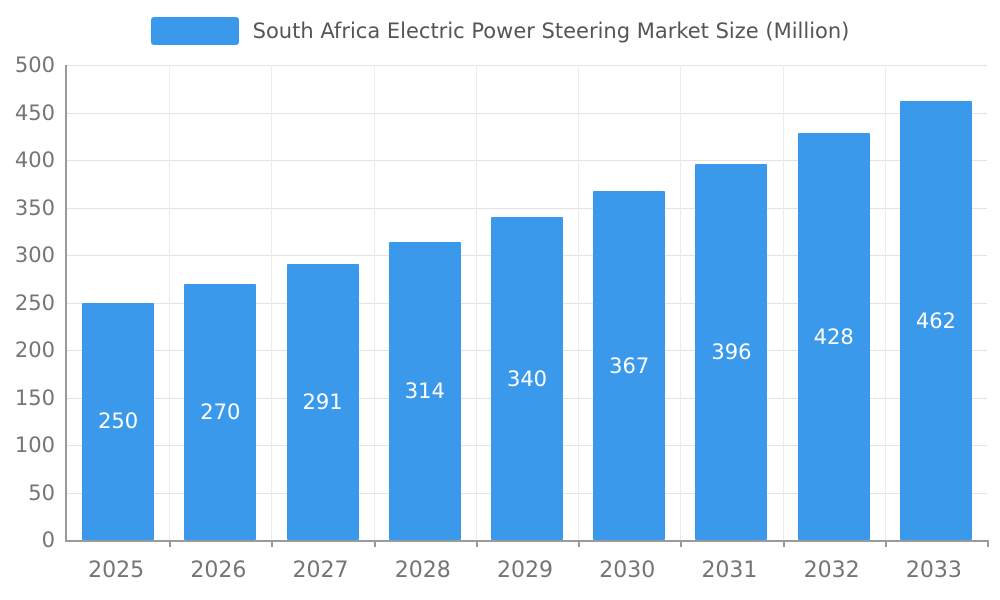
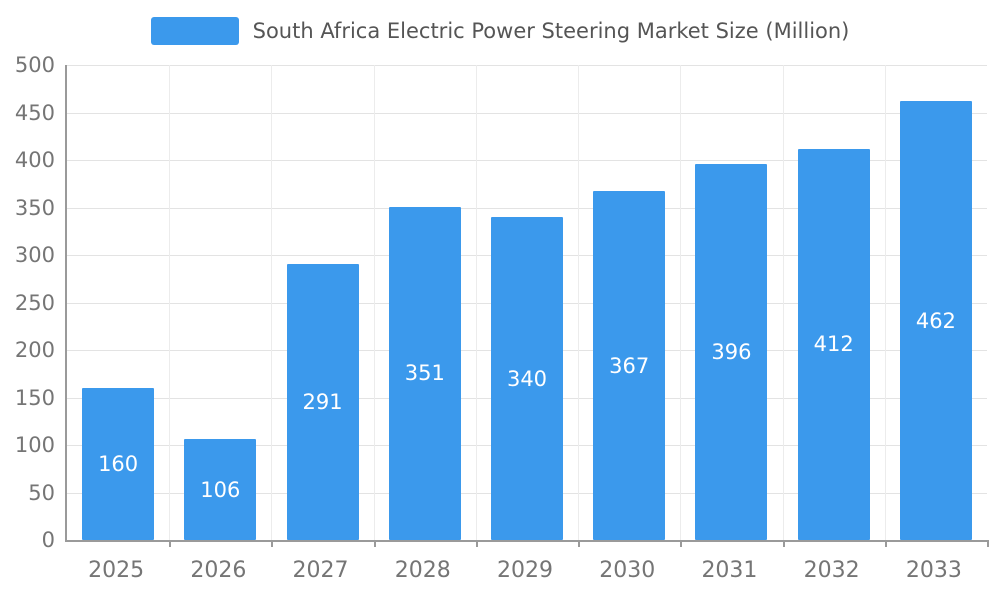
2025: 250 -> 160
2026: 270 -> 106
2028: 314 -> 351
2032: 428 -> 412
